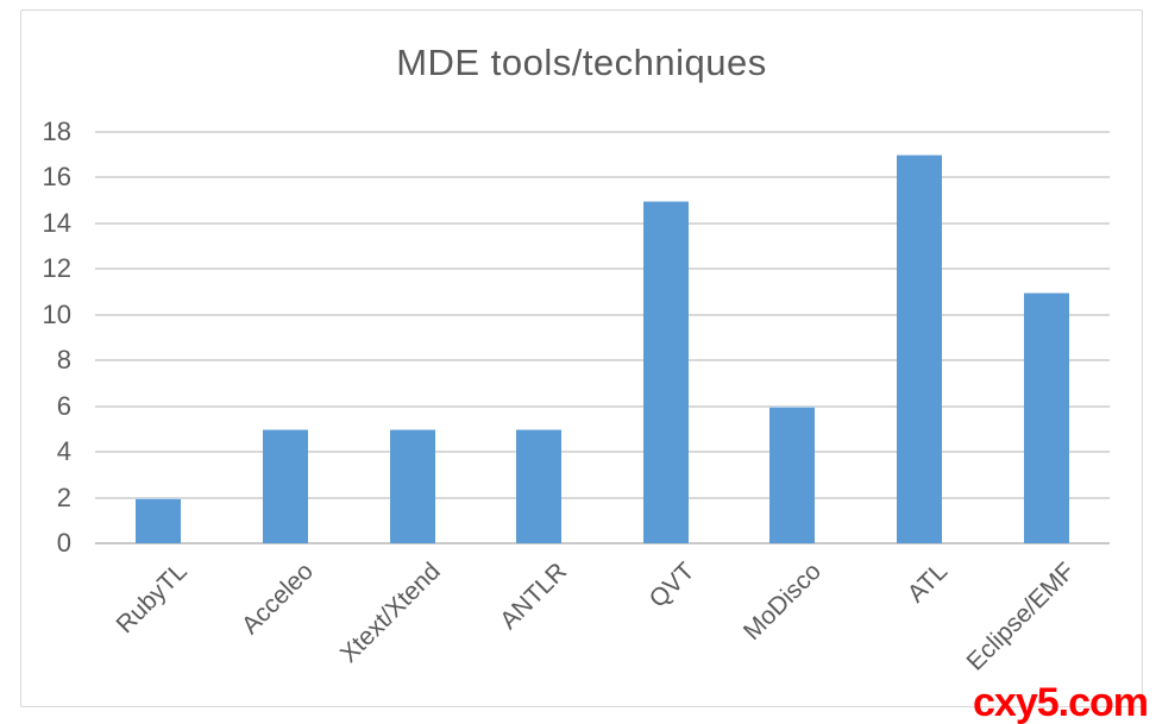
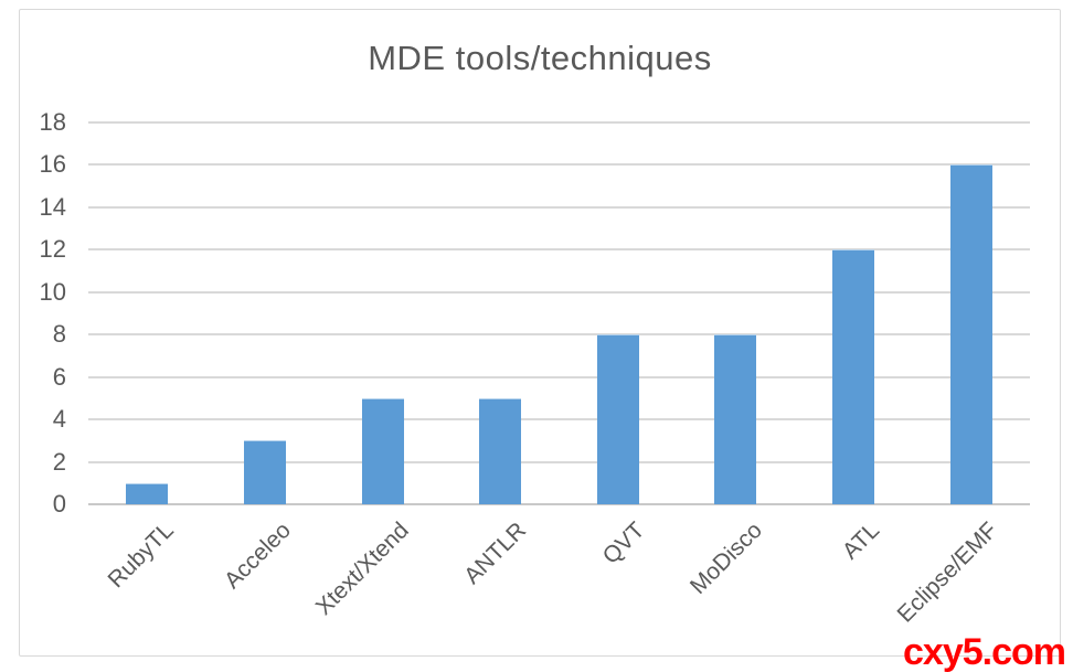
RubyTL: 2 -> 1
Acceleo: 5 -> 3
QVT: 15 -> 8
MoDisco: 6 -> 8
ATL: 17 -> 12
Eclipse/EMF: 11 -> 16
